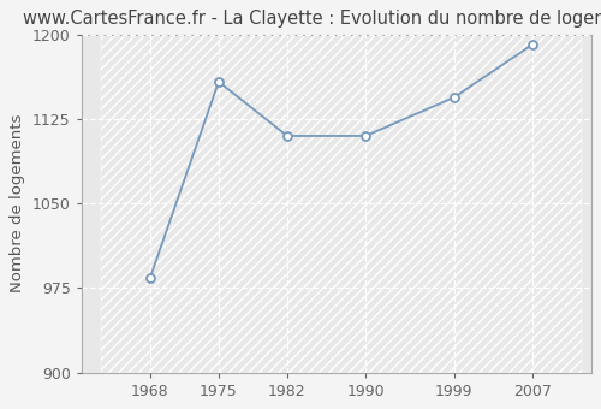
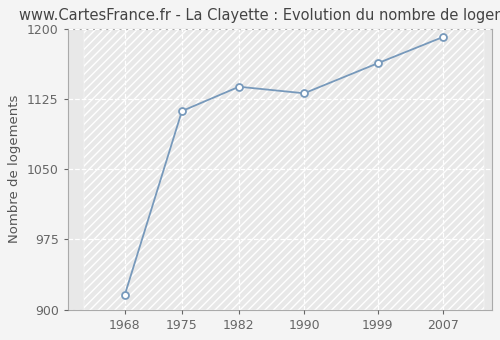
1968: 984 -> 916
1975: 1158 -> 1112
1982: 1110 -> 1138
1990: 1110 -> 1131
1999: 1144 -> 1163
